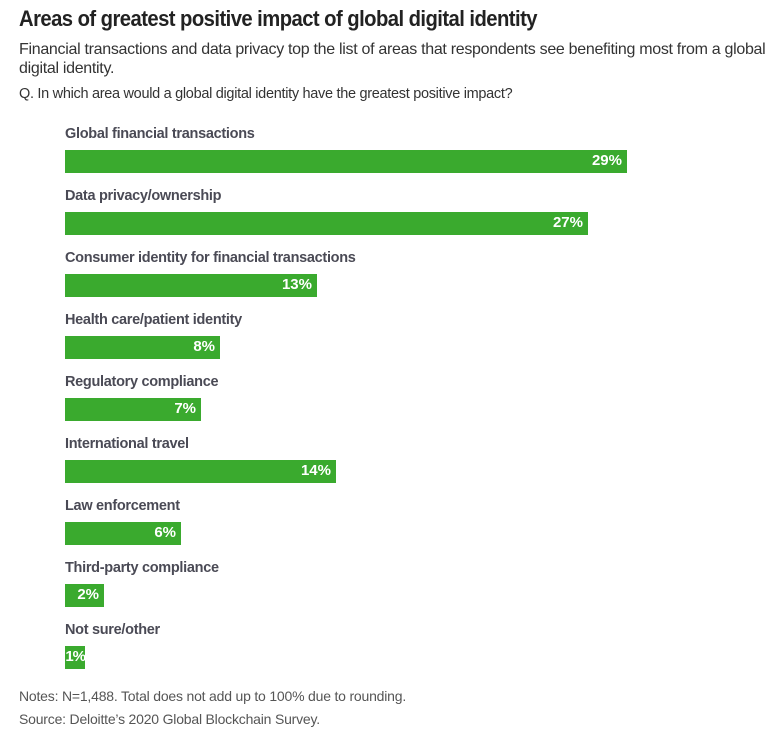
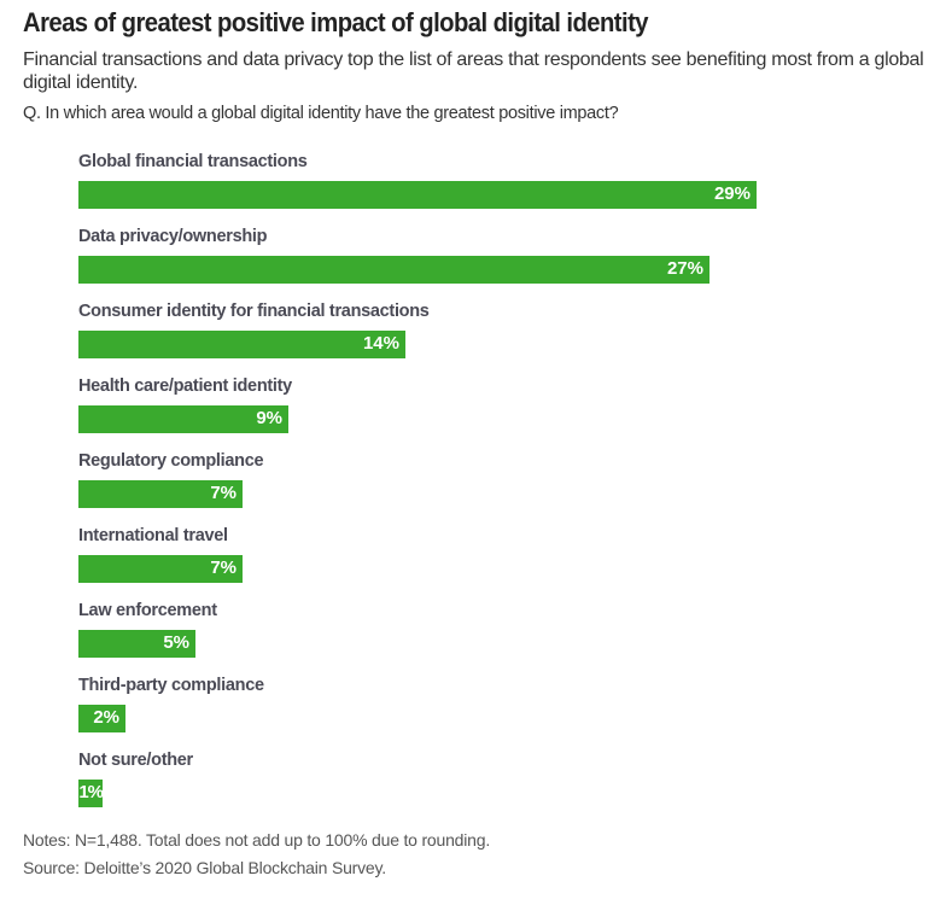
Consumer identity for financial transactions: 13% -> 14%
Health care/patient identity: 8% -> 9%
International travel: 14% -> 7%
Law enforcement: 6% -> 5%
